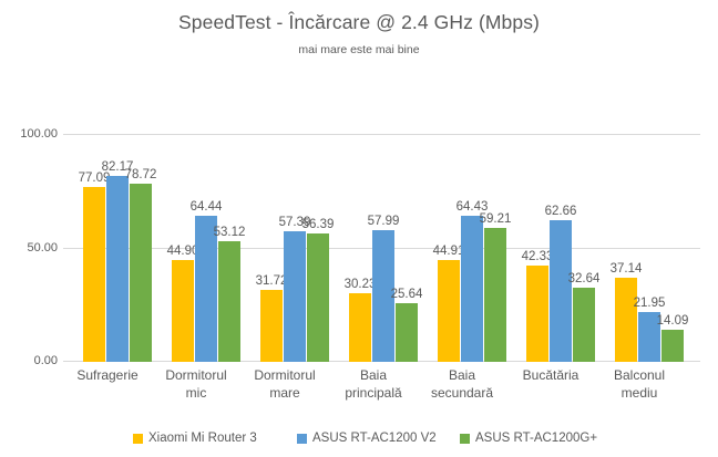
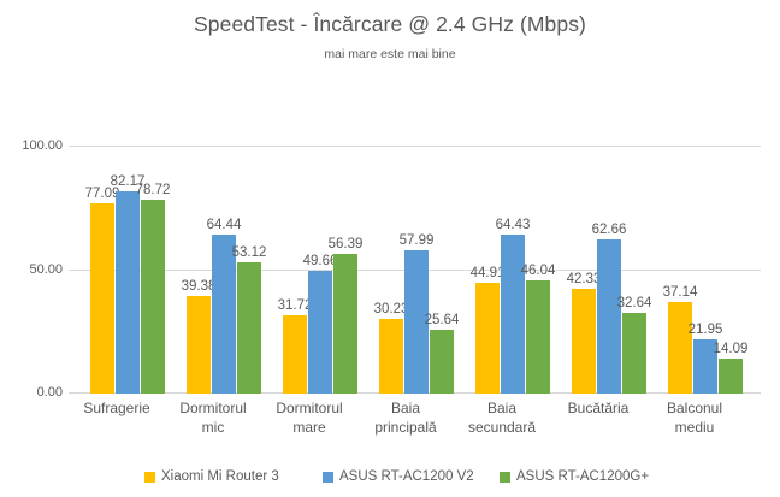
Xiaomi Mi Router 3/Dormitorul mic: 44.90 -> 39.38
ASUS RT-AC1200 V2/Dormitorul mare: 57.39 -> 49.66
ASUS RT-AC1200G+/Baia secundară: 59.21 -> 46.04
